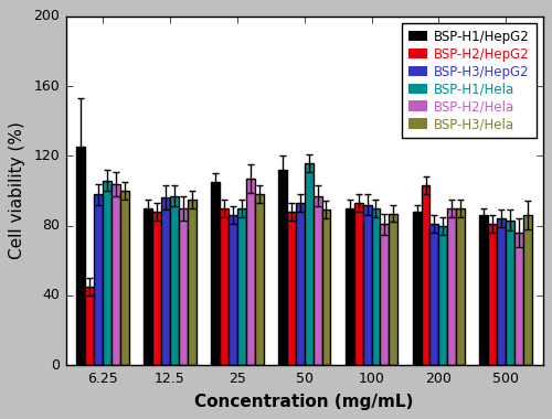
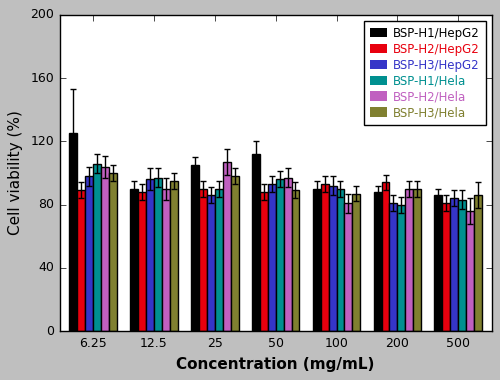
BSP-H2/HepG2/6.25: 45 -> 89
BSP-H1/Hela/50: 116 -> 96
BSP-H2/HepG2/200: 103 -> 94
